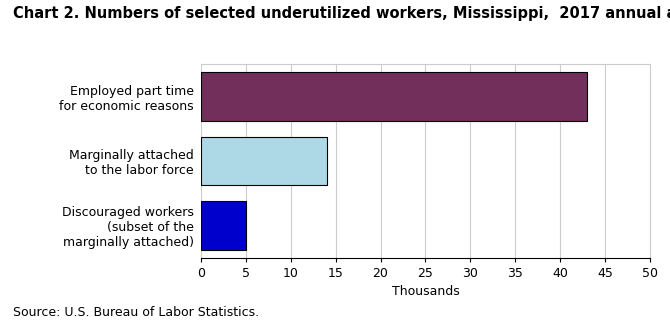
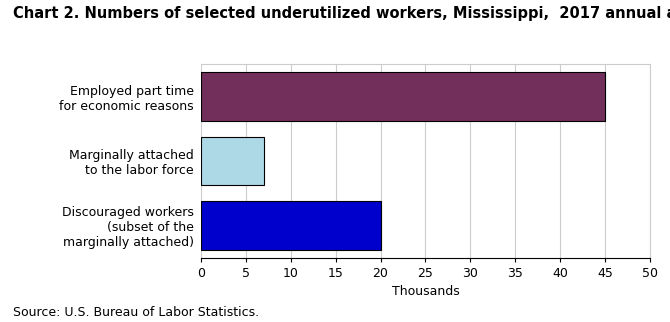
Employed part time for economic reasons: 43 -> 45
Marginally attached to the labor force: 14 -> 7
Discouraged workers (subset of the marginally attached): 5 -> 20
